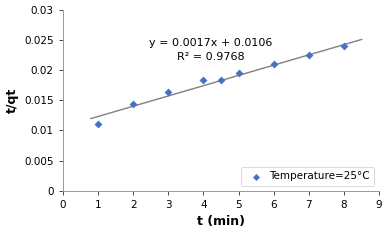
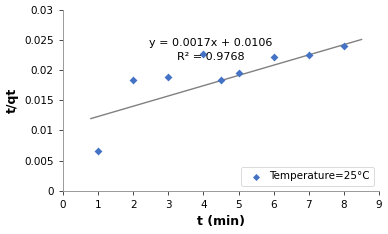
Temperature=25°C/1: 0.0110 -> 0.0066
Temperature=25°C/2: 0.0143 -> 0.0184
Temperature=25°C/3: 0.0163 -> 0.0188
Temperature=25°C/4: 0.0183 -> 0.0226
Temperature=25°C/6: 0.0210 -> 0.0222
